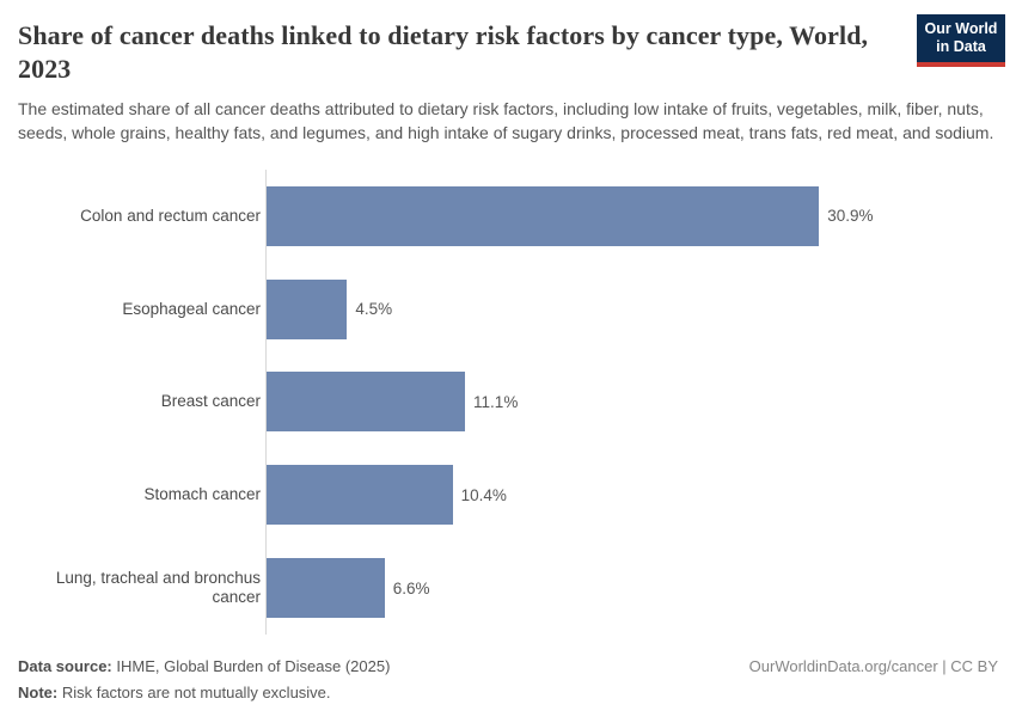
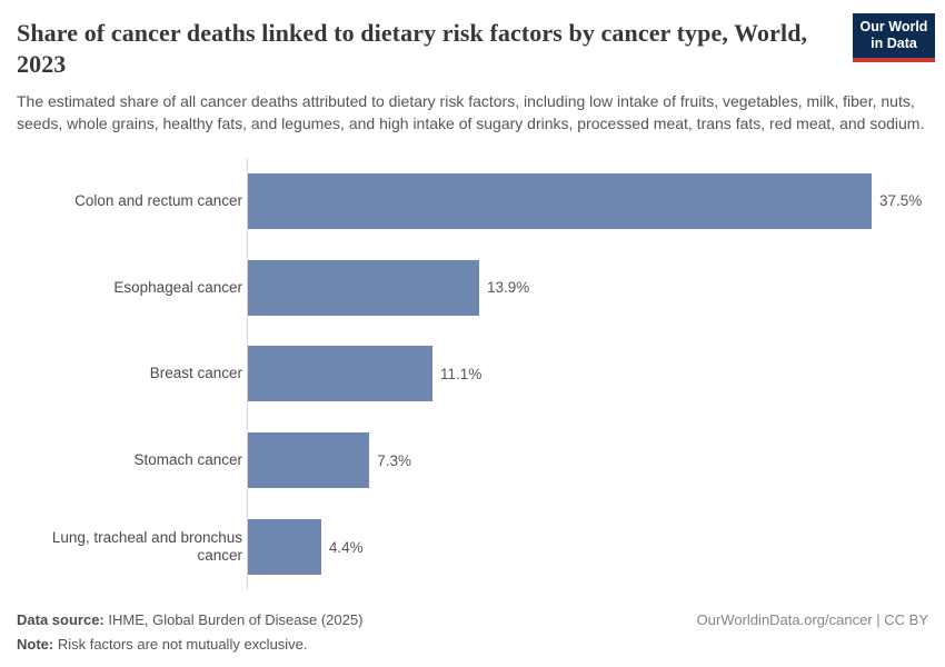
Colon and rectum cancer: 30.9% -> 37.5%
Esophageal cancer: 4.5% -> 13.9%
Stomach cancer: 10.4% -> 7.3%
Lung, tracheal and bronchus cancer: 6.6% -> 4.4%
